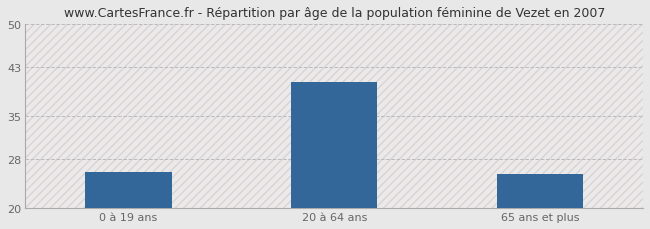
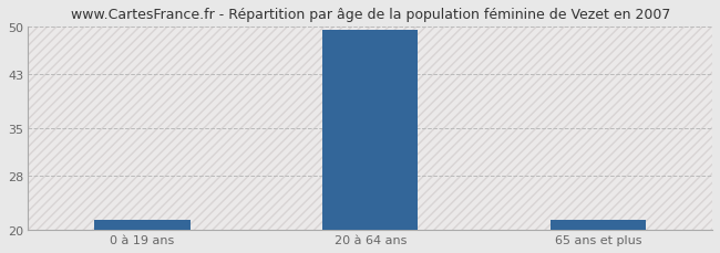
0 à 19 ans: 25.8 -> 21.5
20 à 64 ans: 40.6 -> 49.5
65 ans et plus: 25.6 -> 21.5
